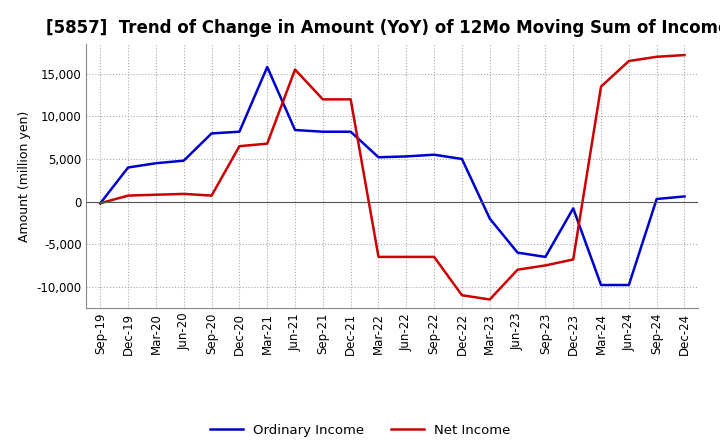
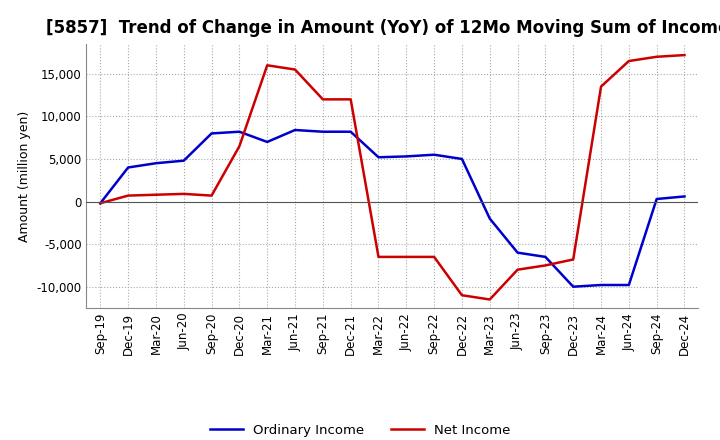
Ordinary Income/Mar-21: 15,800 -> 7,000
Net Income/Mar-21: 6,800 -> 16,000
Ordinary Income/Dec-23: -800 -> -10,000
